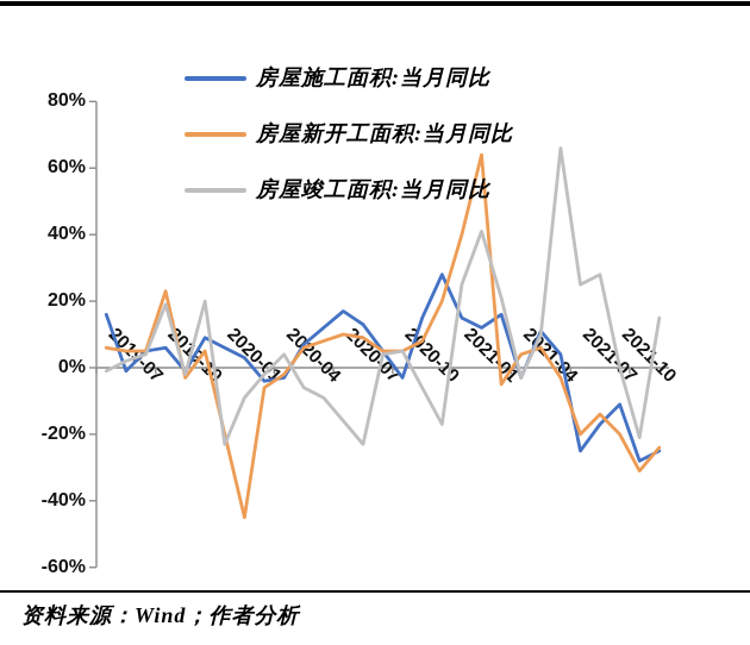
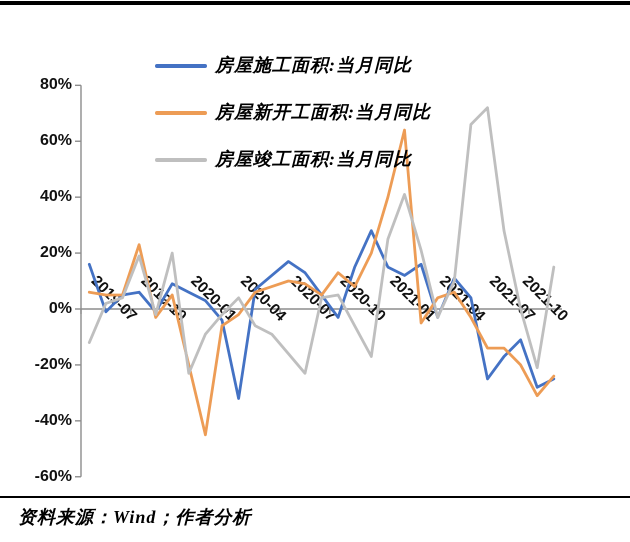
房屋竣工面积:当月同比/2019-07: -1% -> -12%
房屋施工面积:当月同比/2020-04: -3% -> -32%
房屋新开工面积:当月同比/2020-10: 5% -> 13%
房屋新开工面积:当月同比/2021-07: -20% -> -14%
房屋竣工面积:当月同比/2021-07: 25% -> 72%
